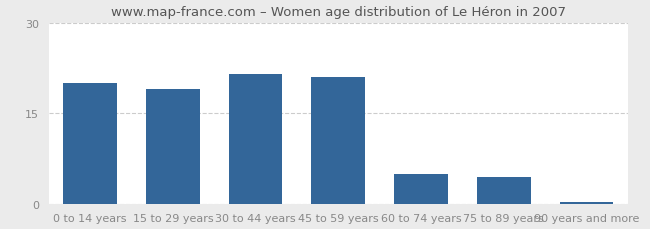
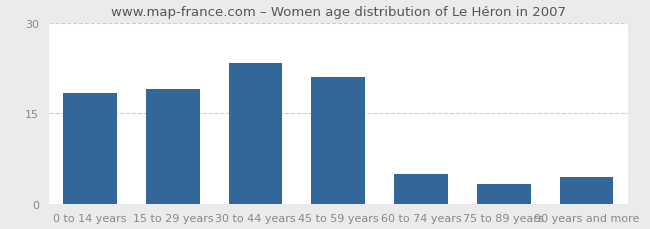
0 to 14 years: 20.0 -> 18.4
30 to 44 years: 21.5 -> 23.4
75 to 89 years: 4.5 -> 3.2
90 years and more: 0.3 -> 4.4
